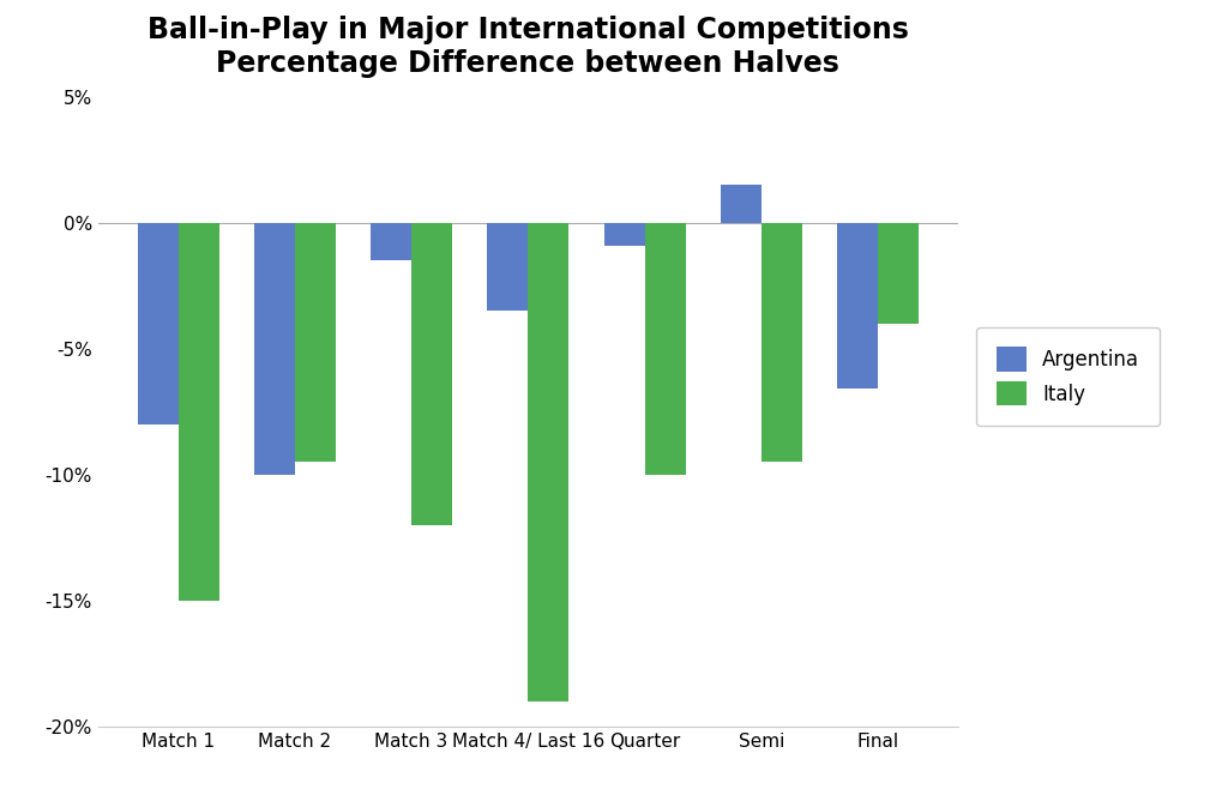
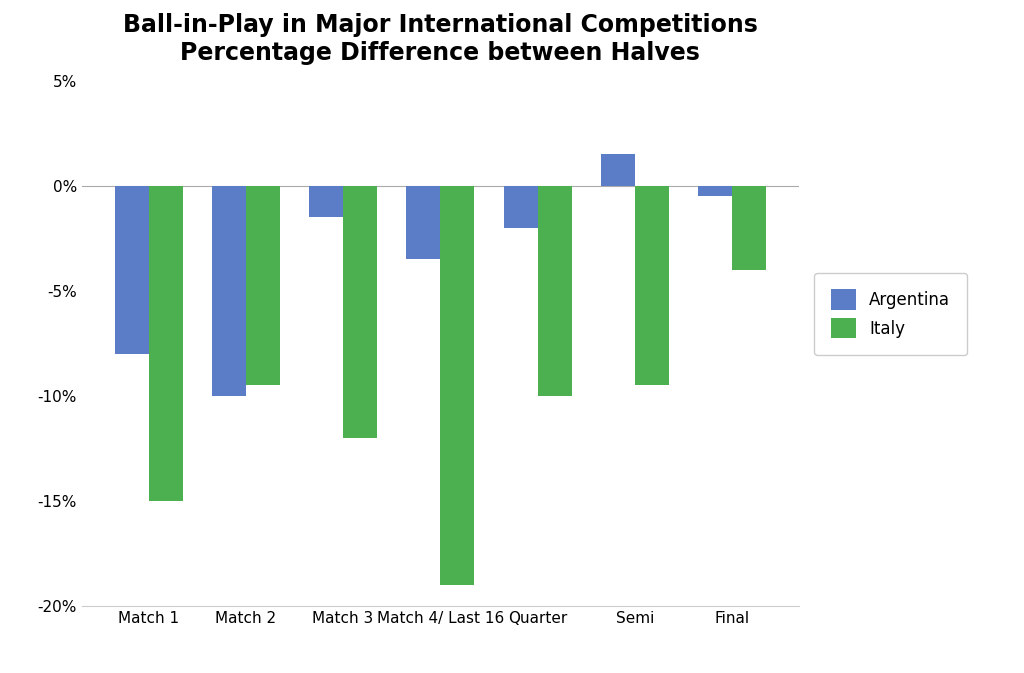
Argentina/Quarter: -0.9% -> -2.0%
Argentina/Final: -6.6% -> -0.5%
